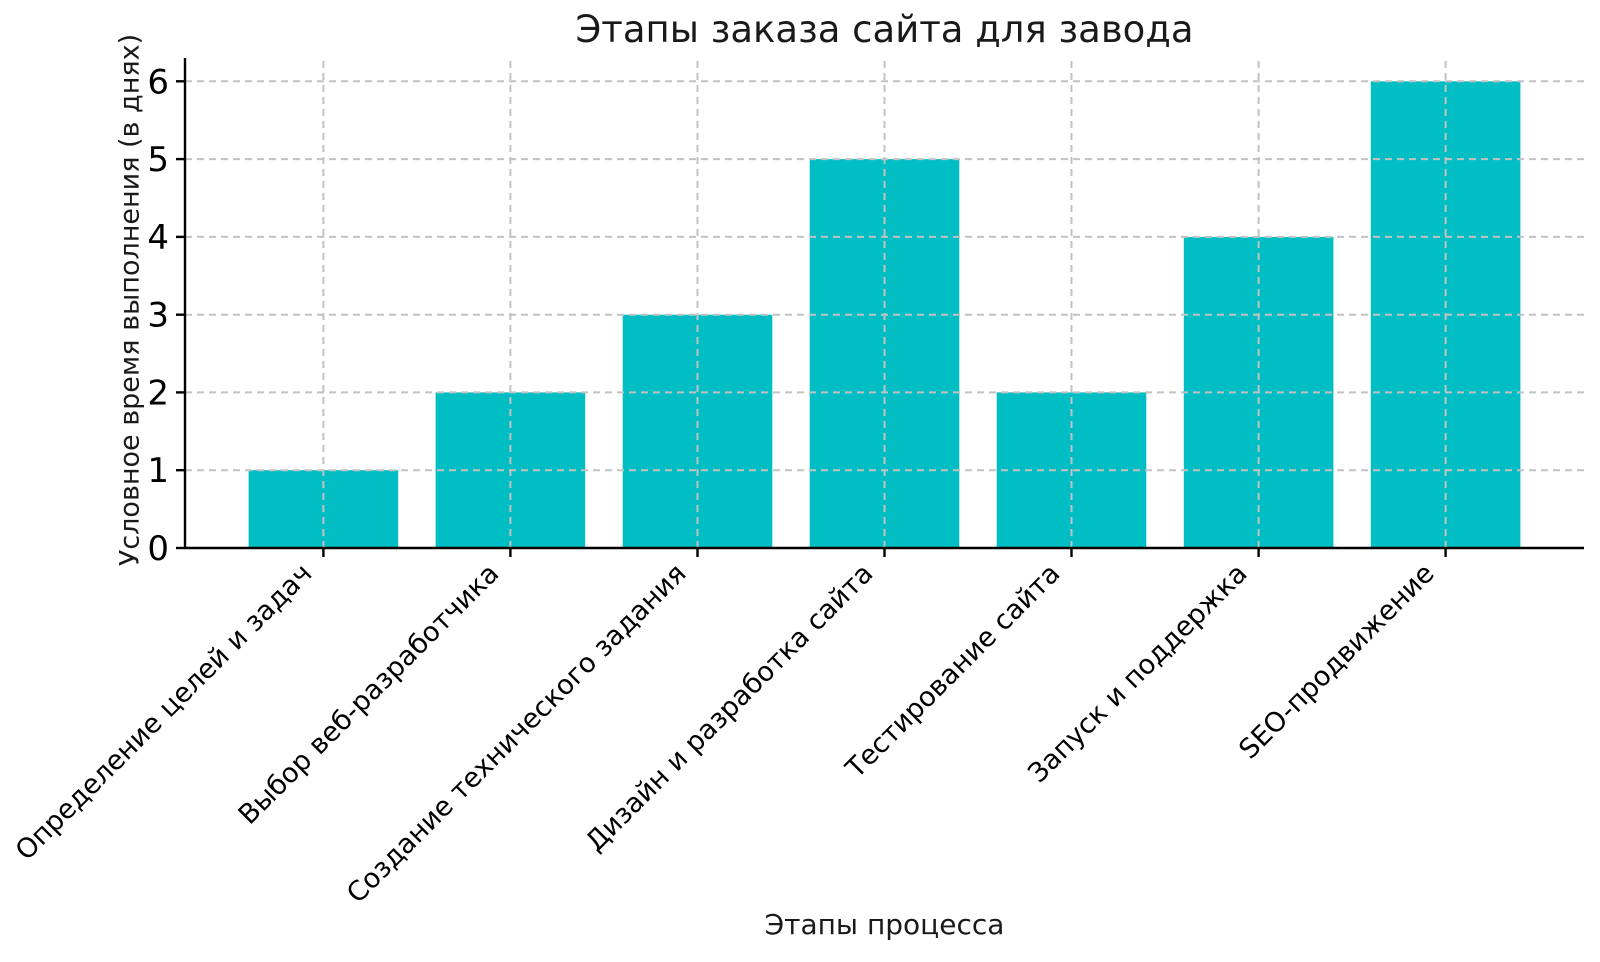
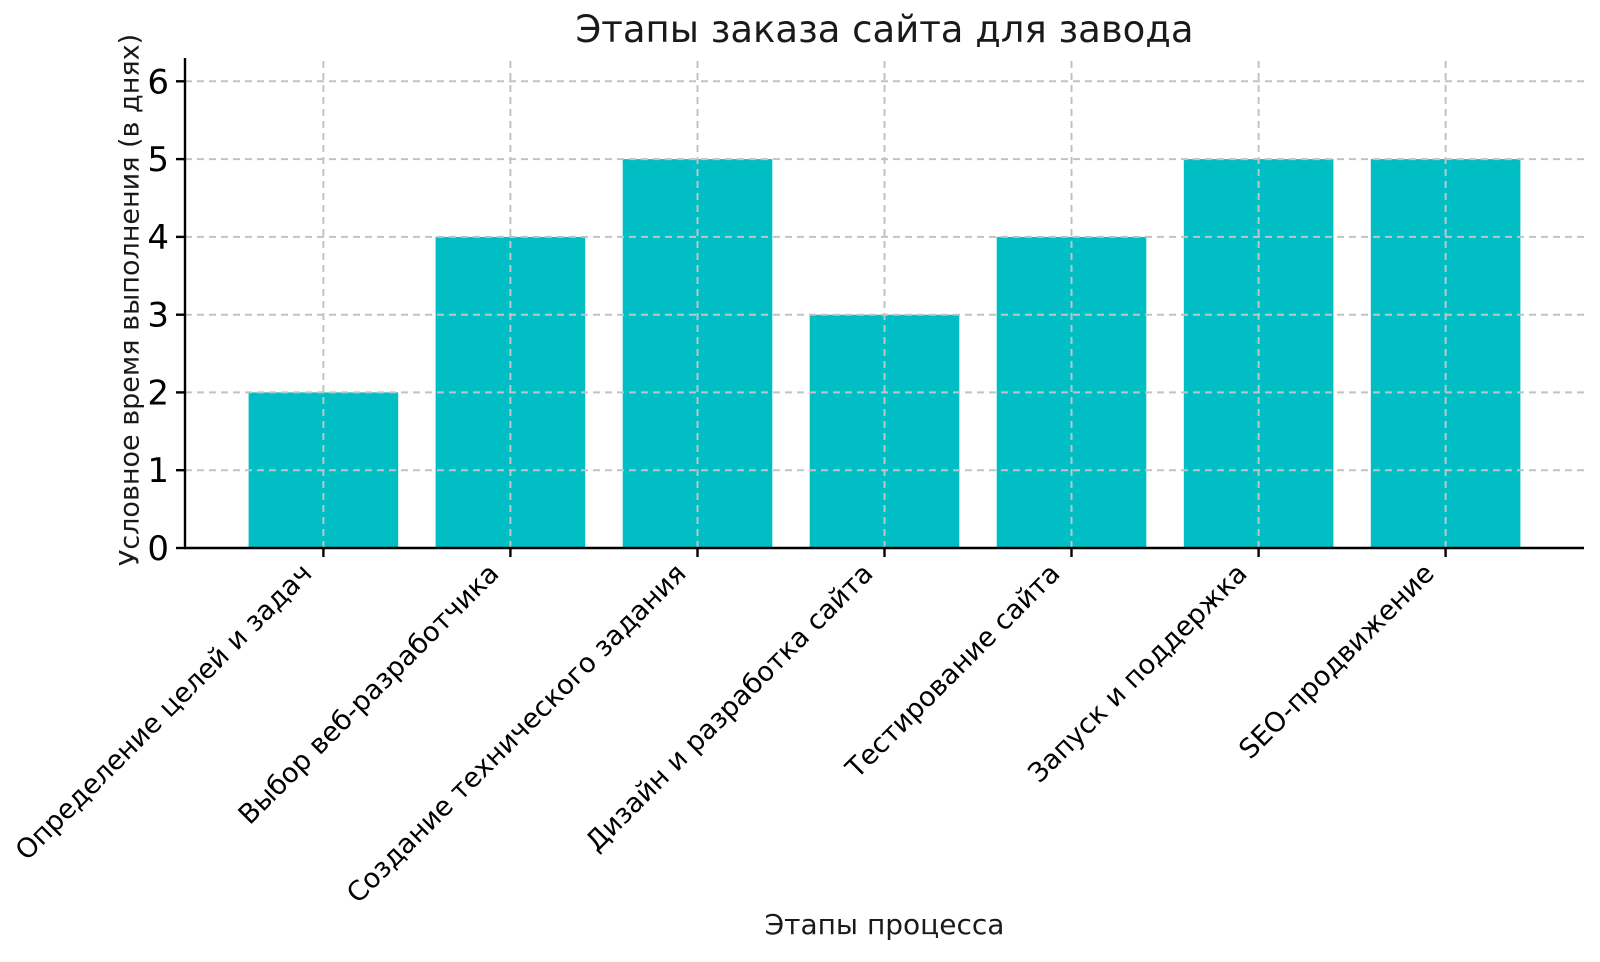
Определение целей и задач: 1 -> 2
Выбор веб-разработчика: 2 -> 4
Создание технического задания: 3 -> 5
Дизайн и разработка сайта: 5 -> 3
Тестирование сайта: 2 -> 4
Запуск и поддержка: 4 -> 5
SEO-продвижение: 6 -> 5
